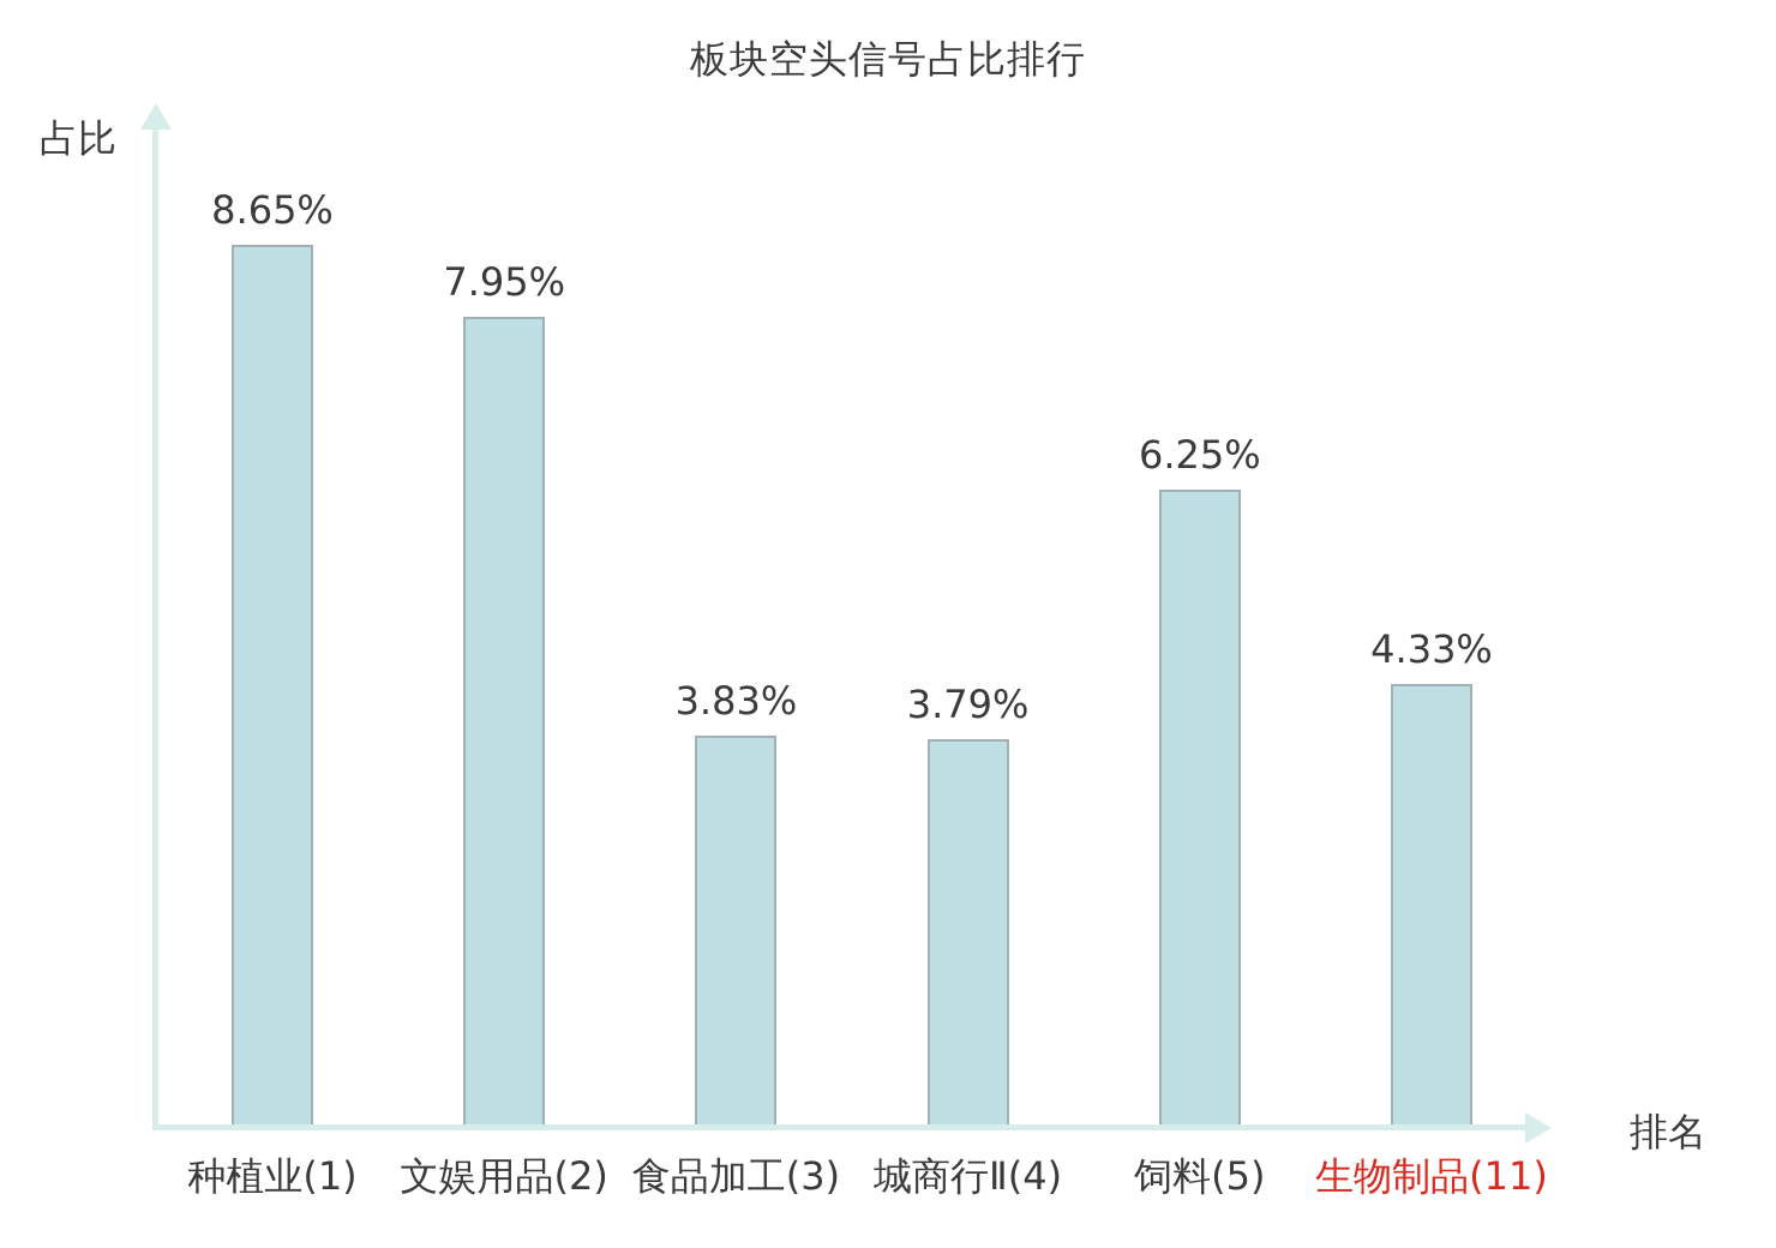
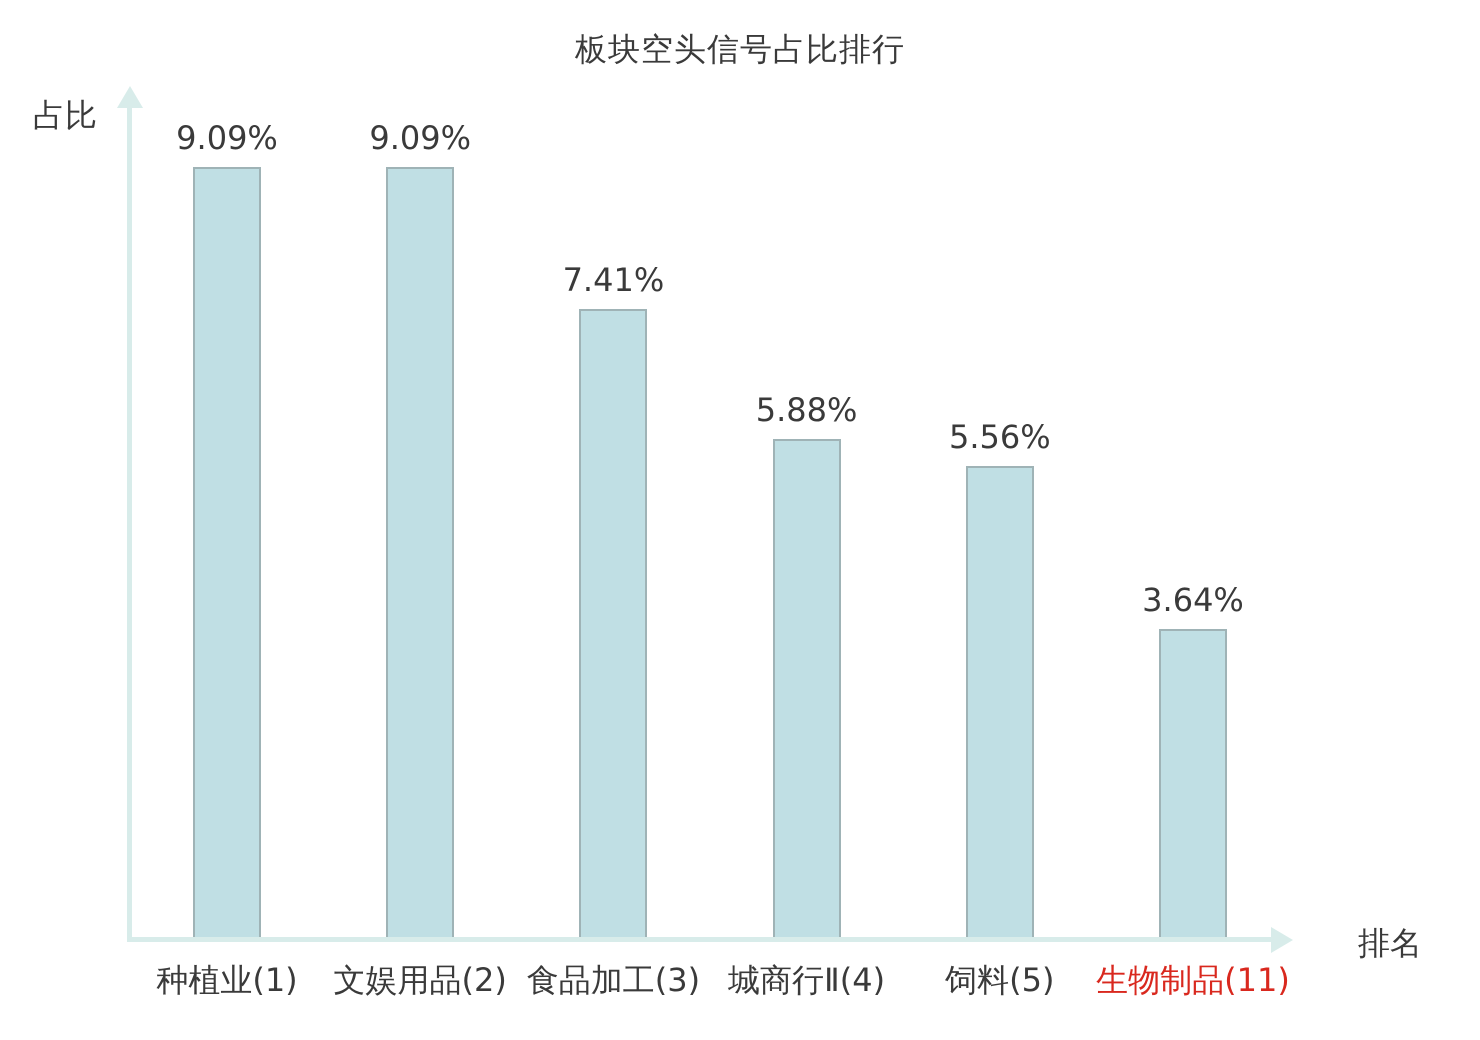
种植业(1): 8.65% -> 9.09%
文娱用品(2): 7.95% -> 9.09%
食品加工(3): 3.83% -> 7.41%
城商行Ⅱ(4): 3.79% -> 5.88%
饲料(5): 6.25% -> 5.56%
生物制品(11): 4.33% -> 3.64%
